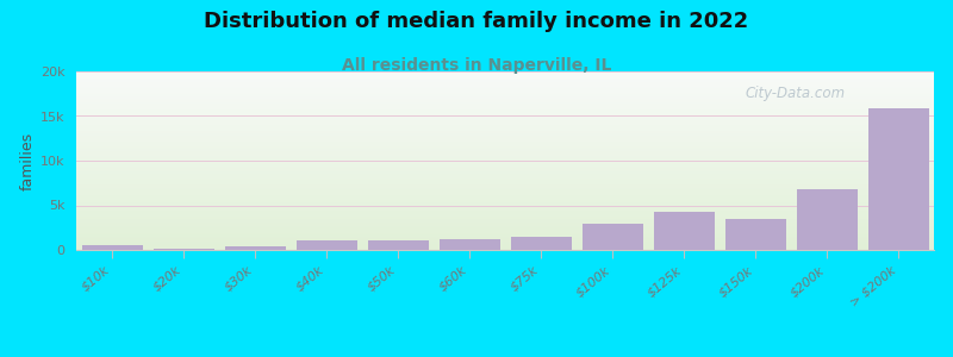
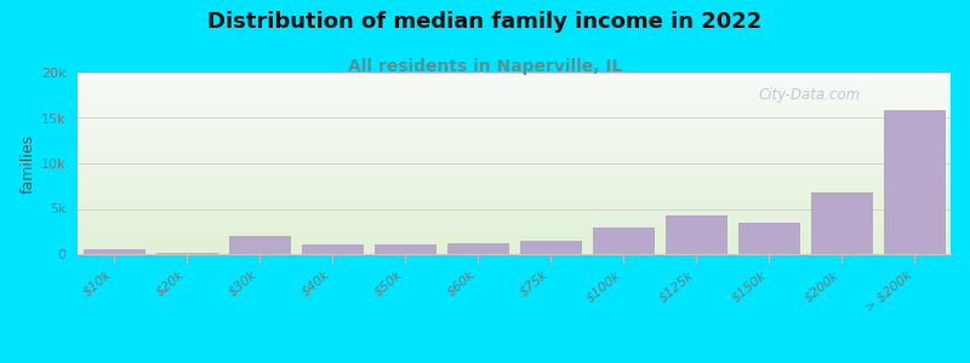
$30k: 0.4k -> 2.0k
